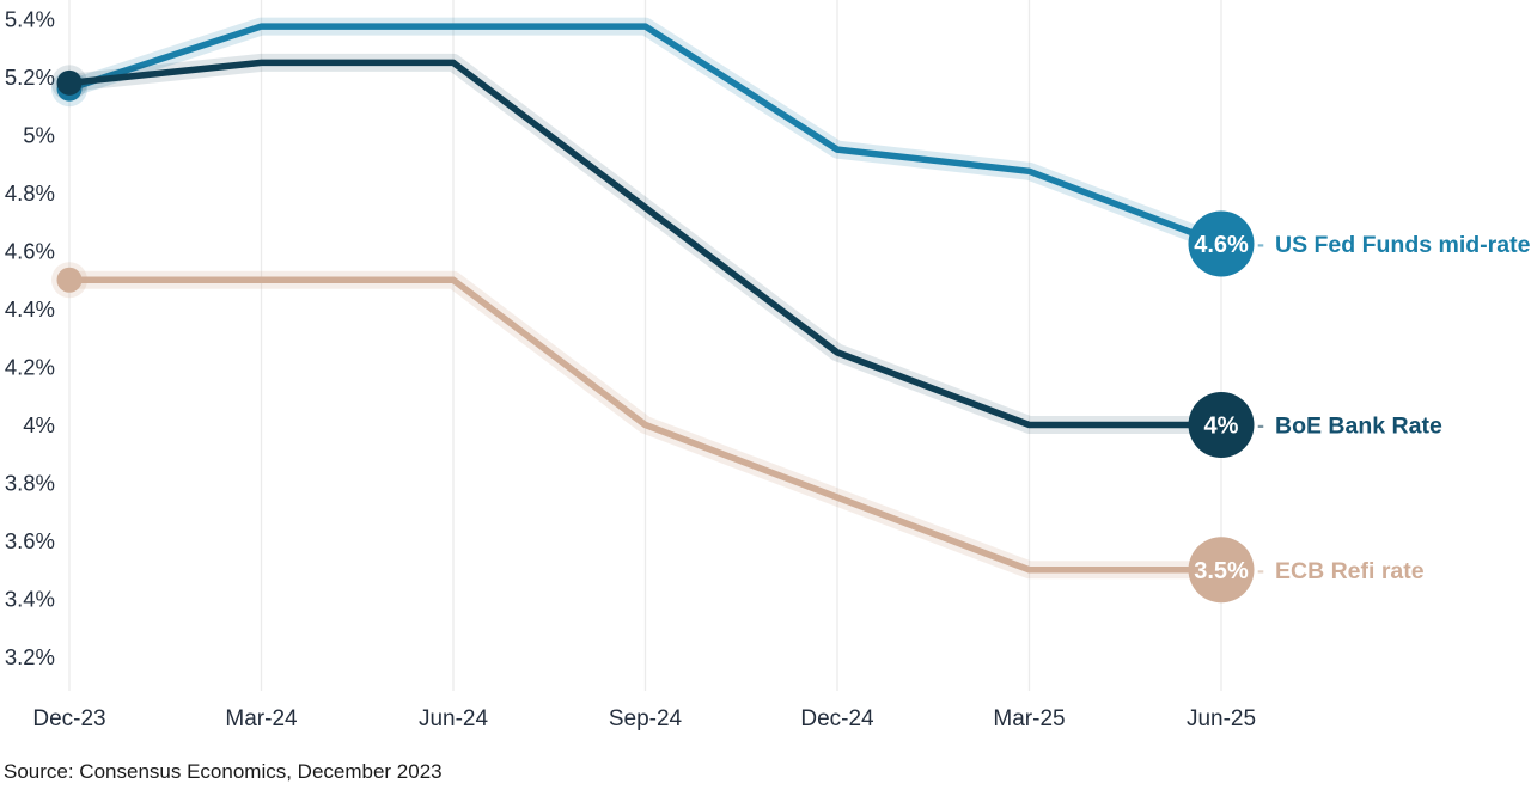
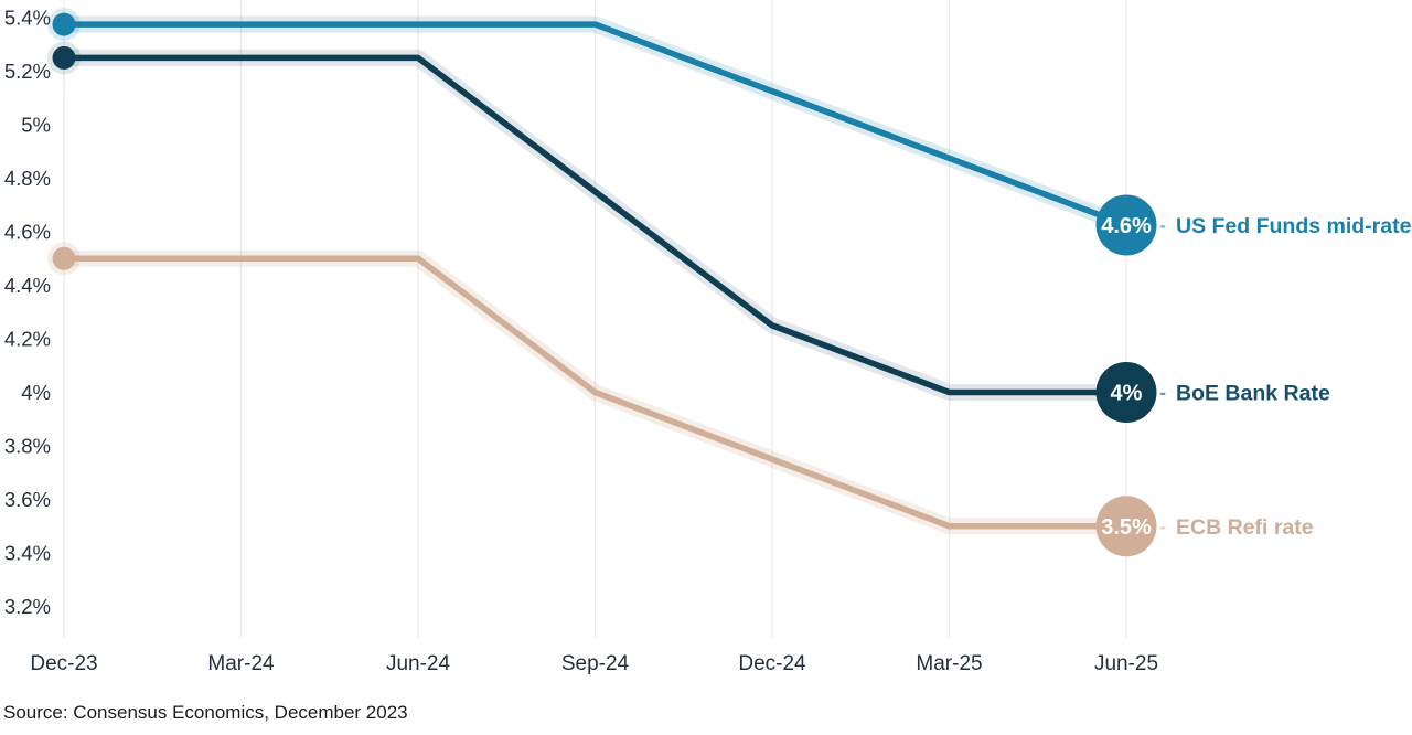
US Fed Funds mid-rate/Dec-23: 5.16% -> 5.38%
BoE Bank Rate/Dec-23: 5.18% -> 5.25%
US Fed Funds mid-rate/Dec-24: 4.95% -> 5.12%
